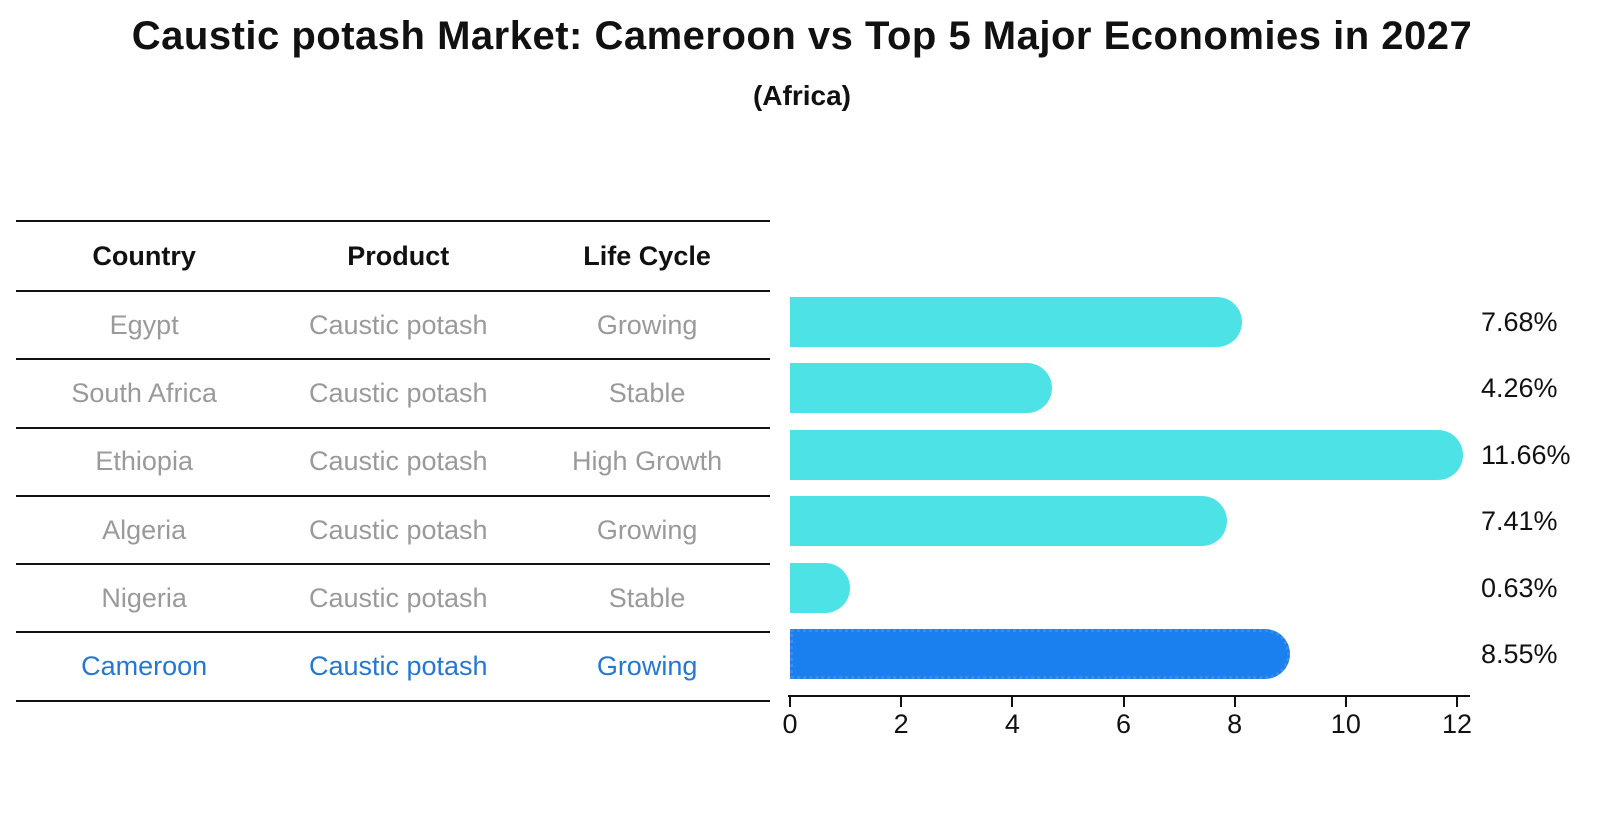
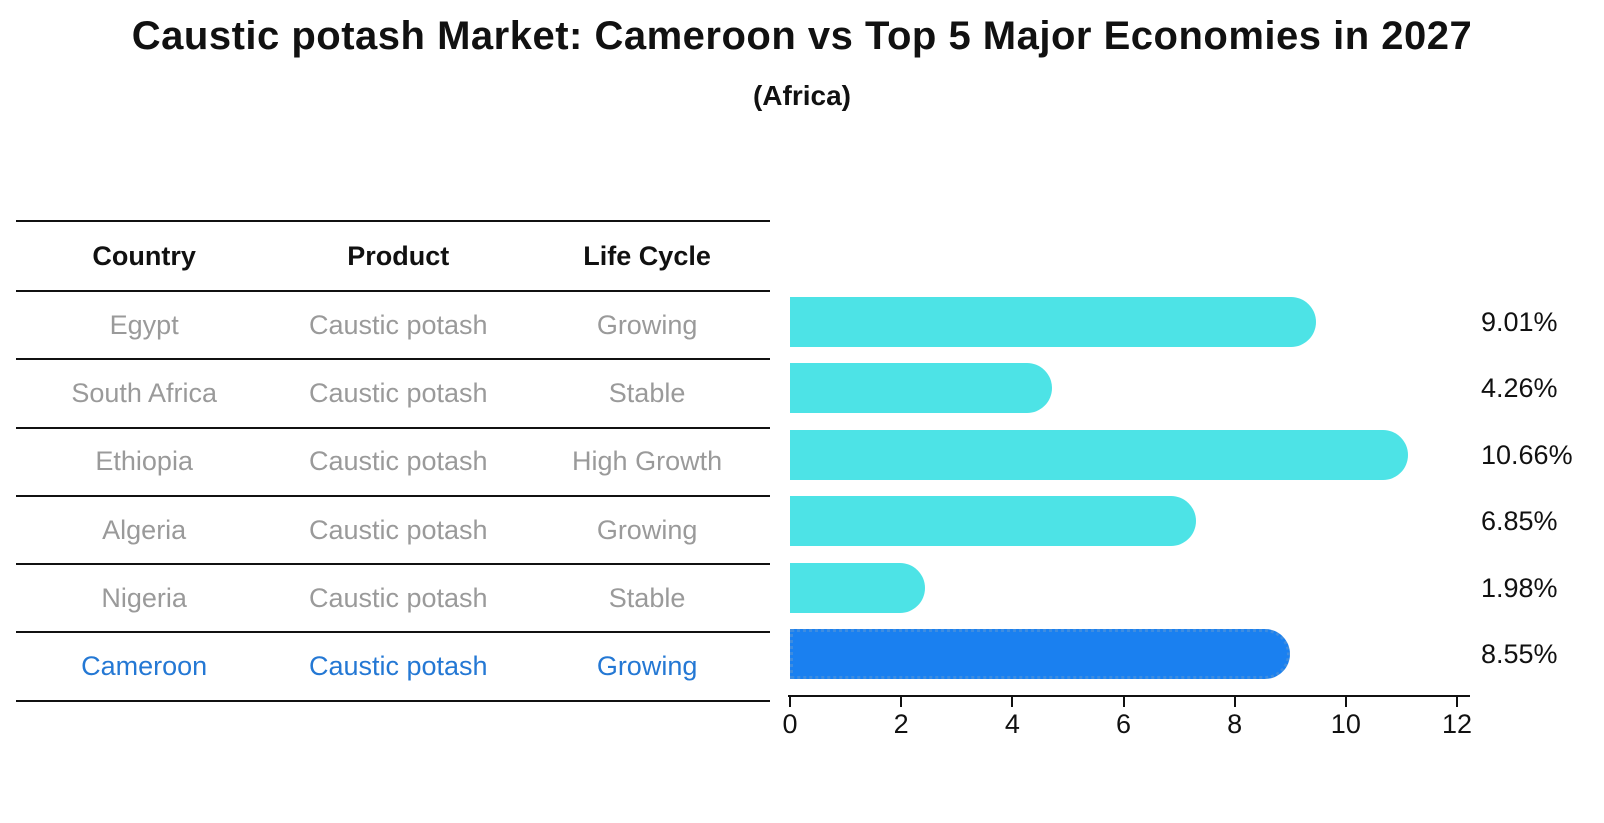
Egypt: 7.68% -> 9.01%
Ethiopia: 11.66% -> 10.66%
Algeria: 7.41% -> 6.85%
Nigeria: 0.63% -> 1.98%
